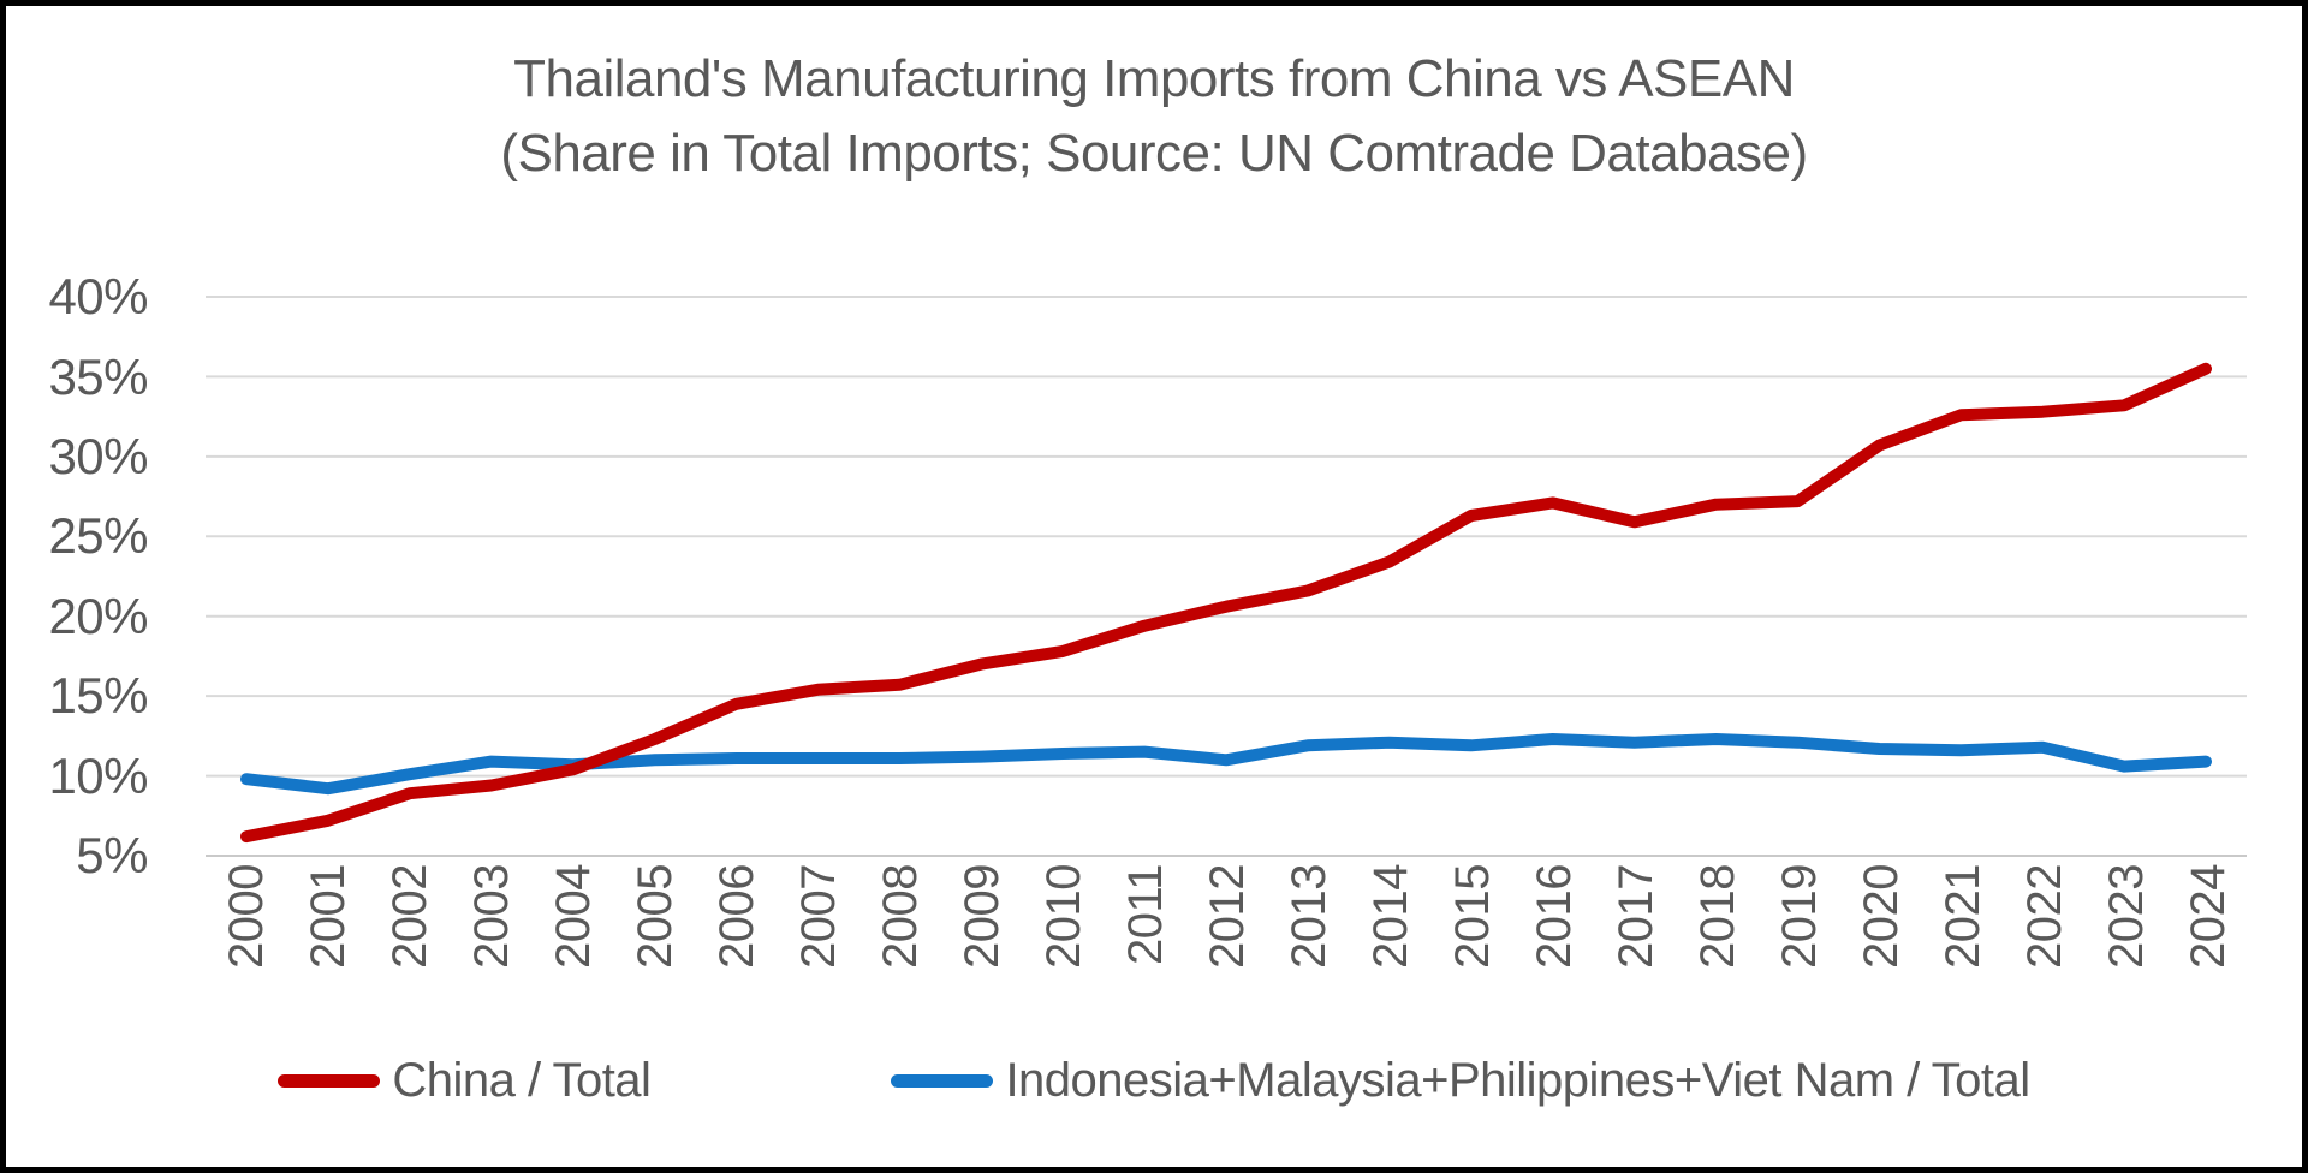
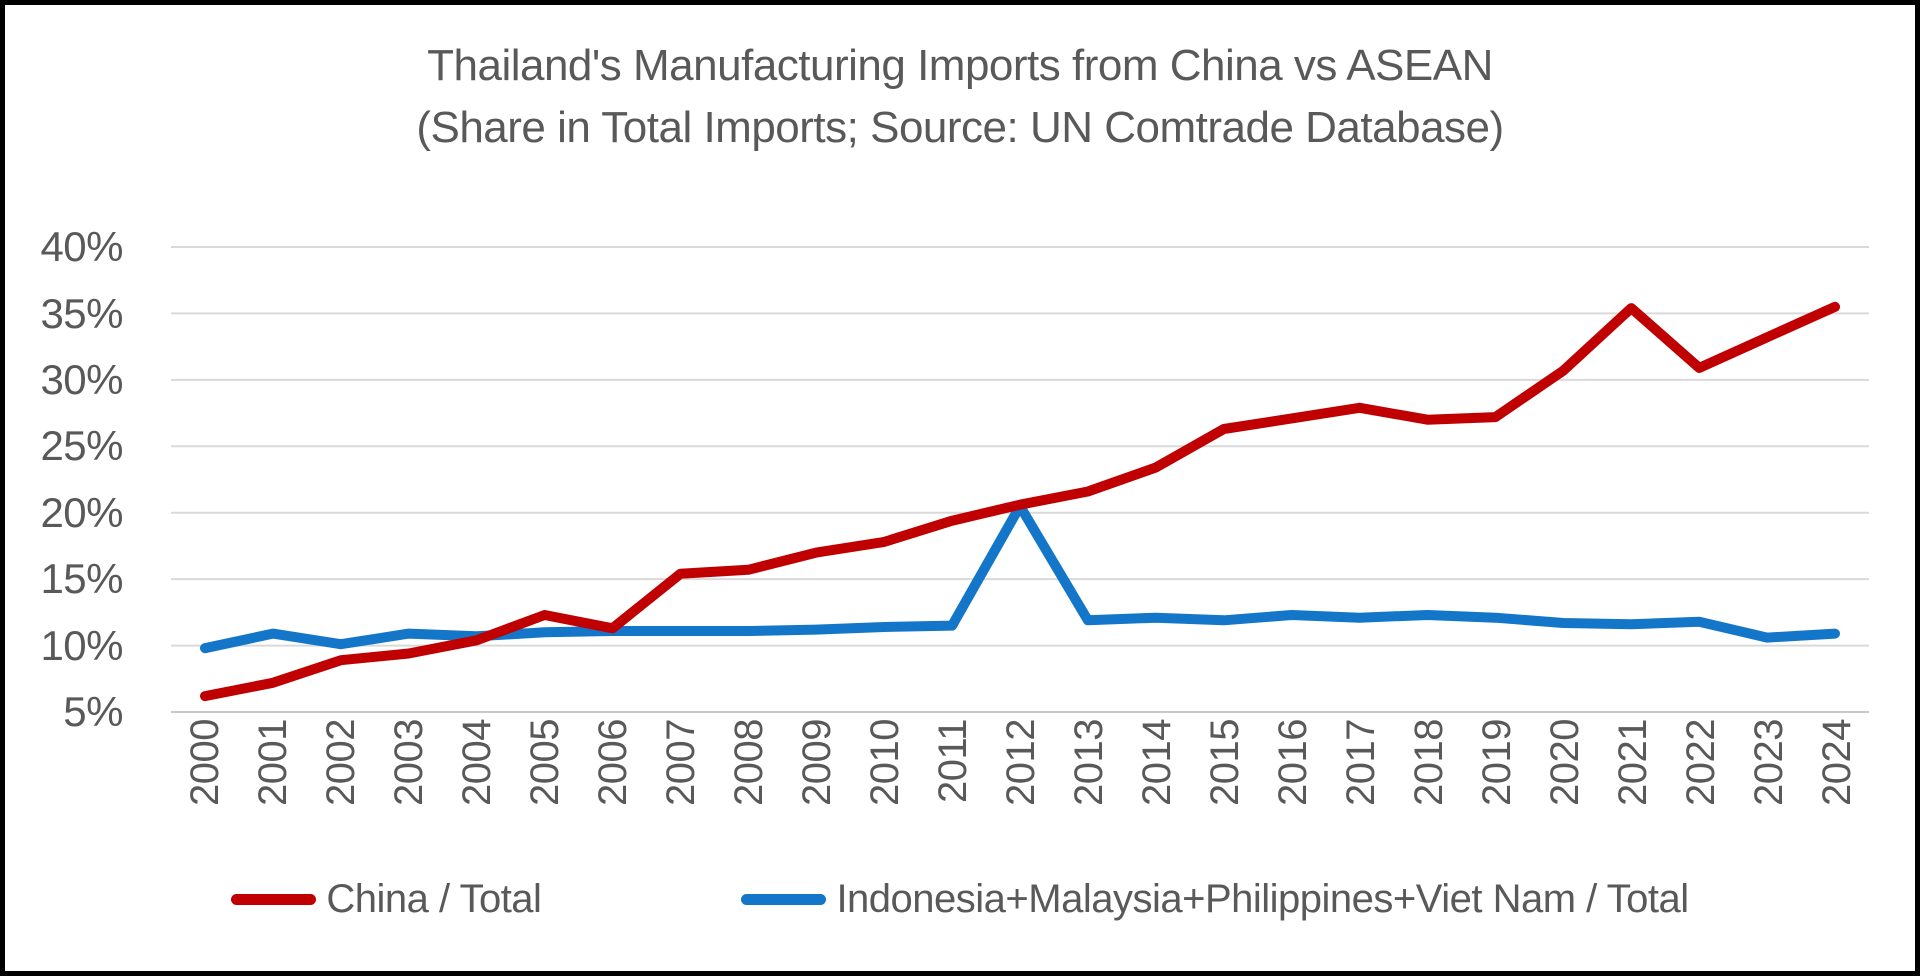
Indonesia+Malaysia+Philippines+Viet Nam / Total/2001: 9.2% -> 10.9%
China / Total/2006: 14.5% -> 11.3%
Indonesia+Malaysia+Philippines+Viet Nam / Total/2012: 11.0% -> 20.5%
China / Total/2017: 25.9% -> 27.9%
China / Total/2021: 32.6% -> 35.4%
China / Total/2022: 32.8% -> 30.9%
